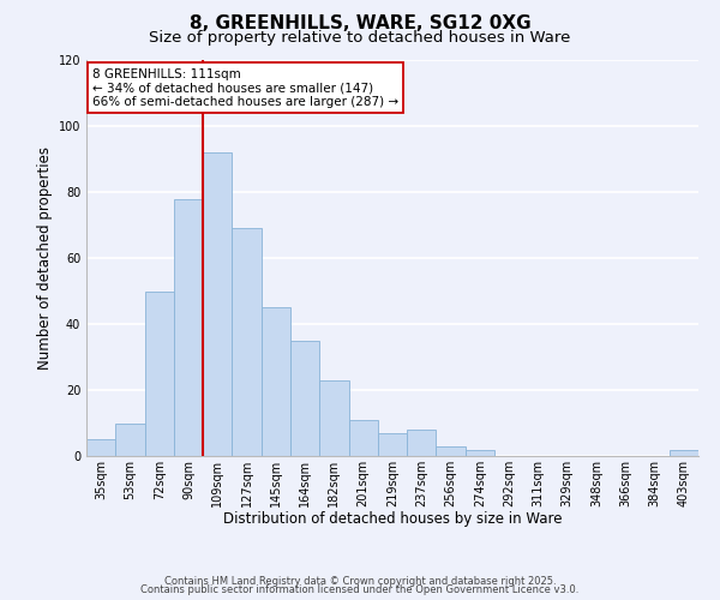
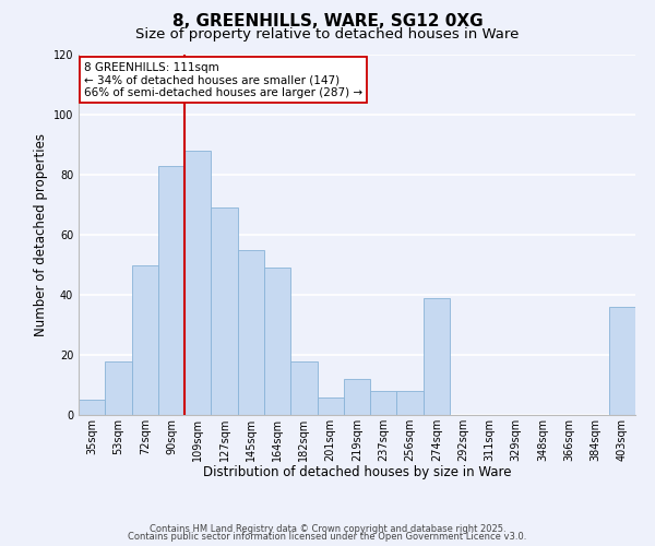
53sqm: 10 -> 18
90sqm: 78 -> 83
109sqm: 92 -> 88
145sqm: 45 -> 55
164sqm: 35 -> 49
182sqm: 23 -> 18
201sqm: 11 -> 6
219sqm: 7 -> 12
256sqm: 3 -> 8
274sqm: 2 -> 39
403sqm: 2 -> 36
